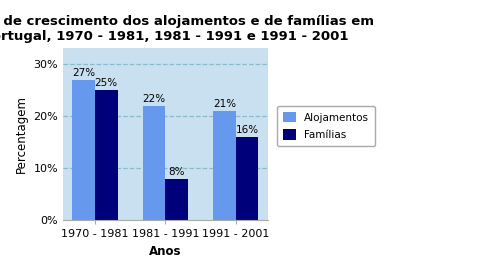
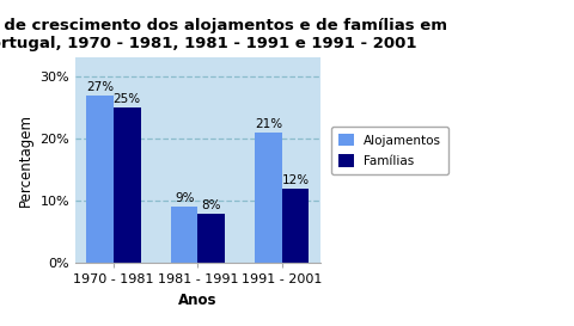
Alojamentos/1981 - 1991: 22% -> 9%
Famílias/1991 - 2001: 16% -> 12%
